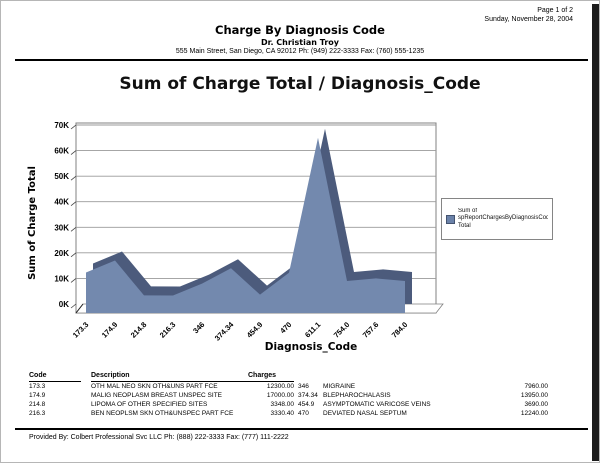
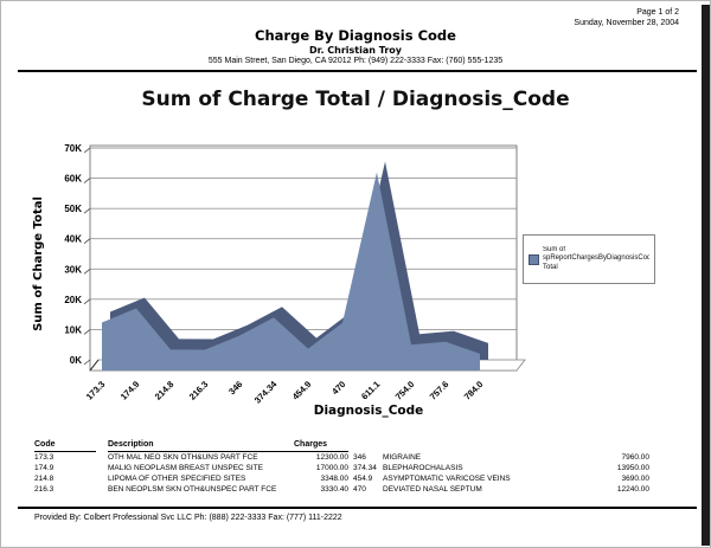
611.1: 65K -> 62K
754.0: 9K -> 5K
757.6: 10K -> 6K
784.0: 9K -> 2K
